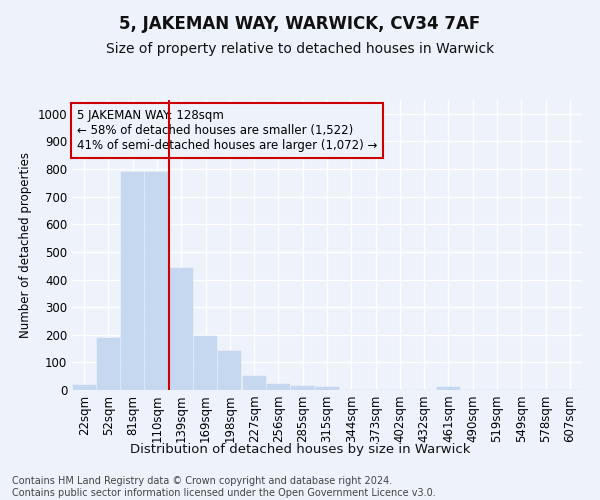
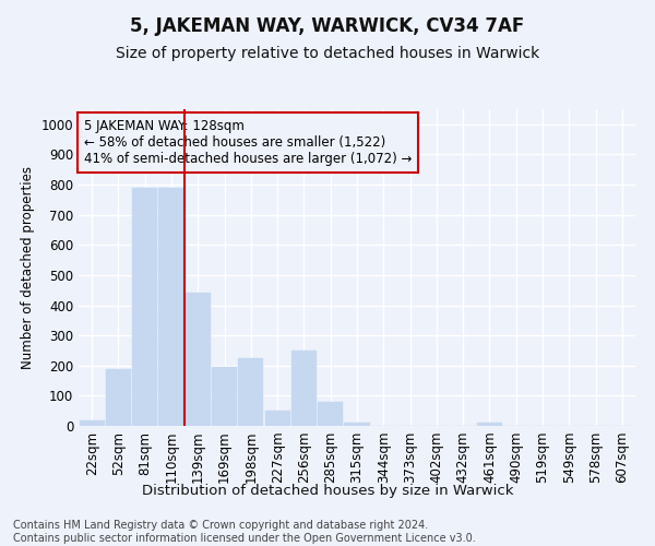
198sqm: 140 -> 225
256sqm: 20 -> 250
285sqm: 15 -> 80
